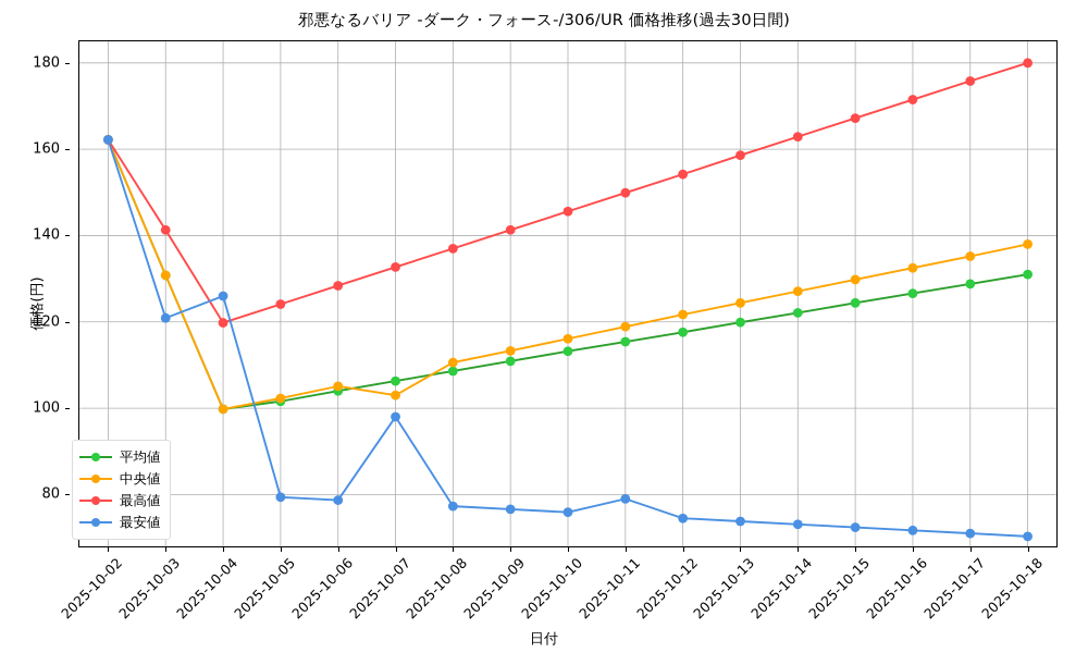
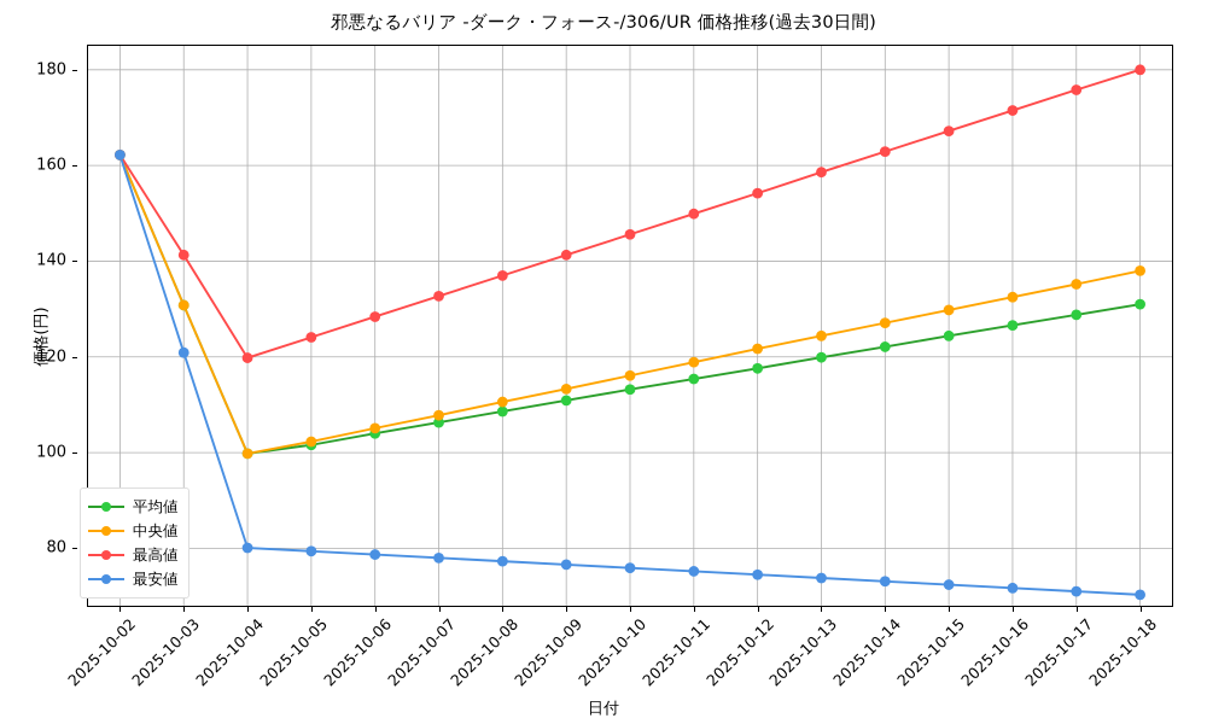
最安値/2025-10-04: 126 -> 80
中央値/2025-10-07: 103 -> 108
最安値/2025-10-07: 98 -> 78
最安値/2025-10-11: 79 -> 75
